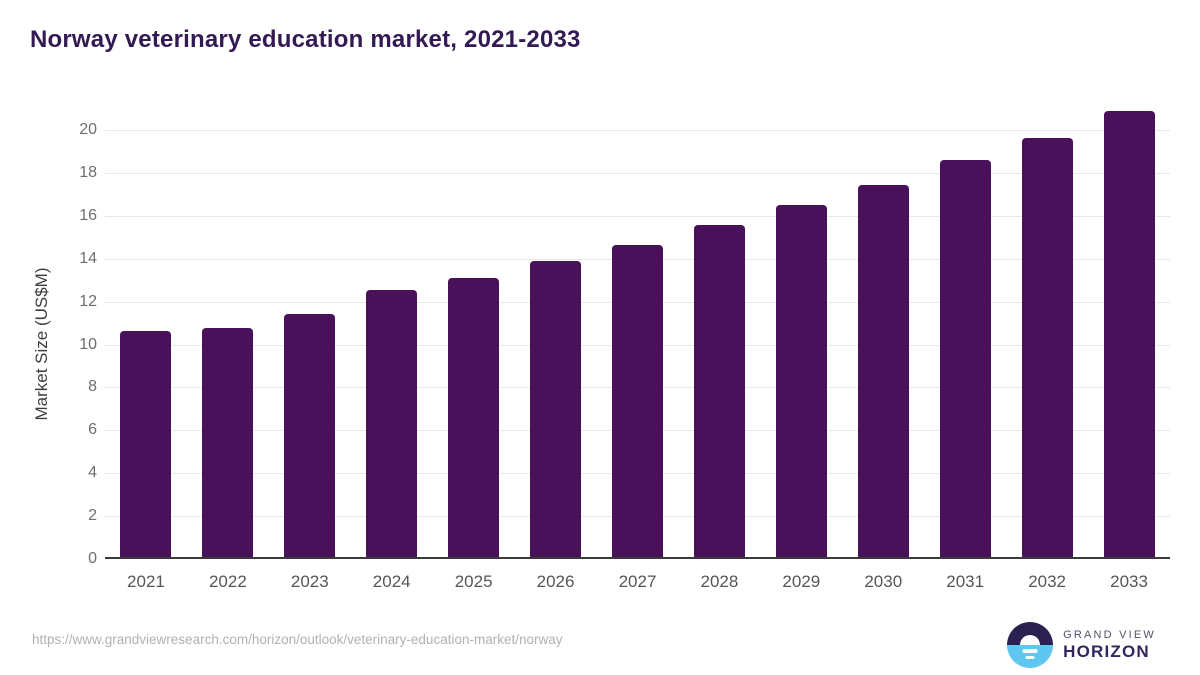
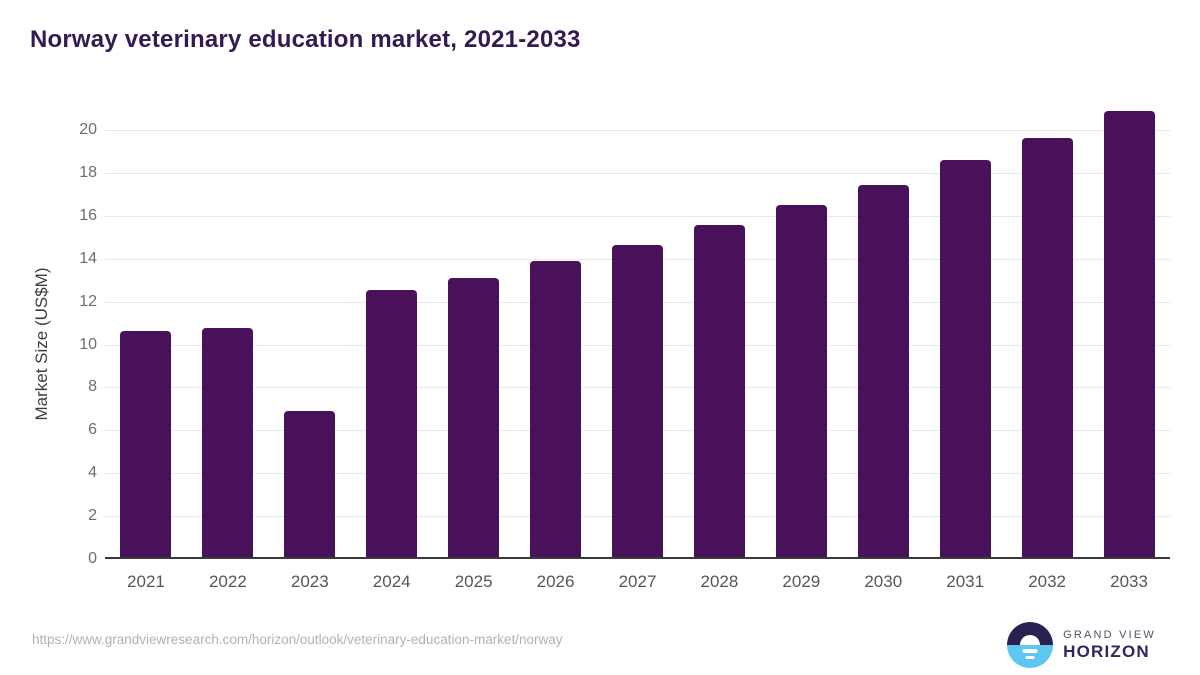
2023: 11.4 -> 6.9
